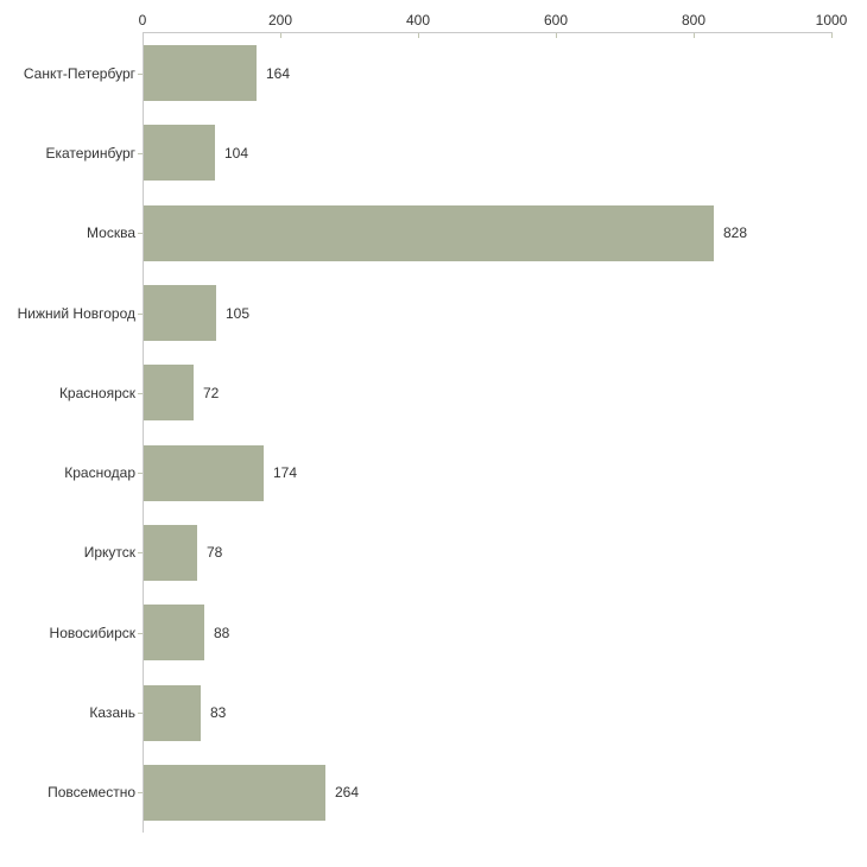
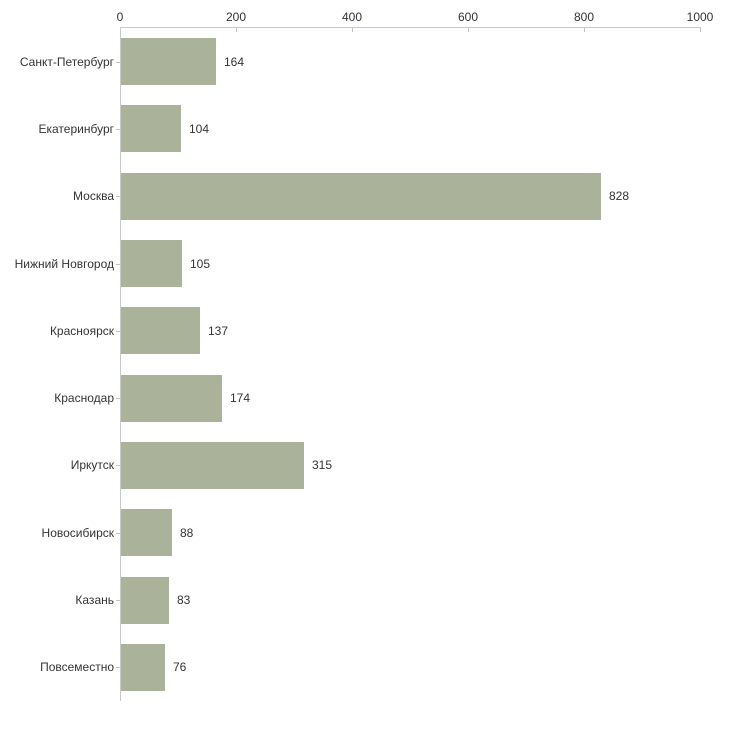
Красноярск: 72 -> 137
Иркутск: 78 -> 315
Повсеместно: 264 -> 76
